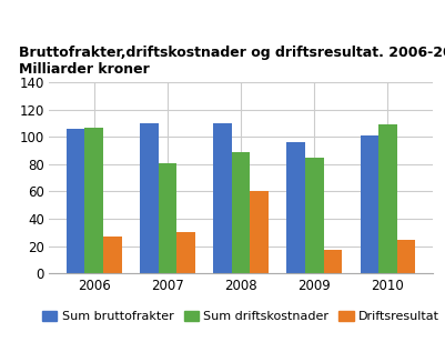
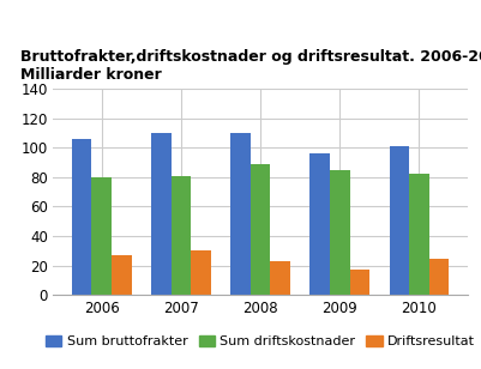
Sum driftskostnader/2006: 107 -> 80
Driftsresultat/2008: 60 -> 23
Sum driftskostnader/2010: 109 -> 82
